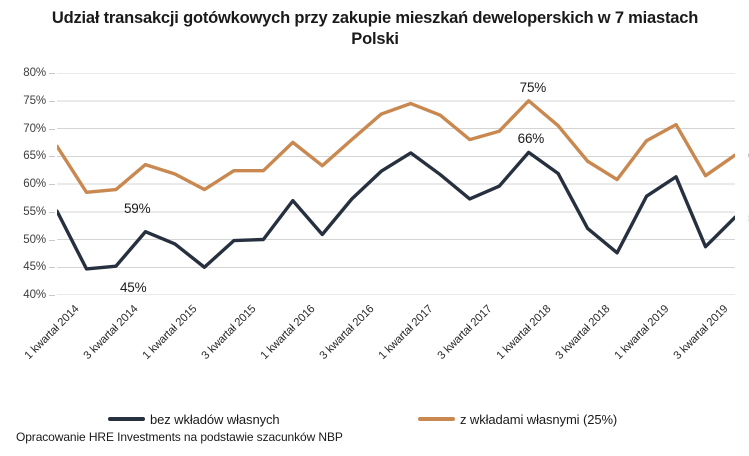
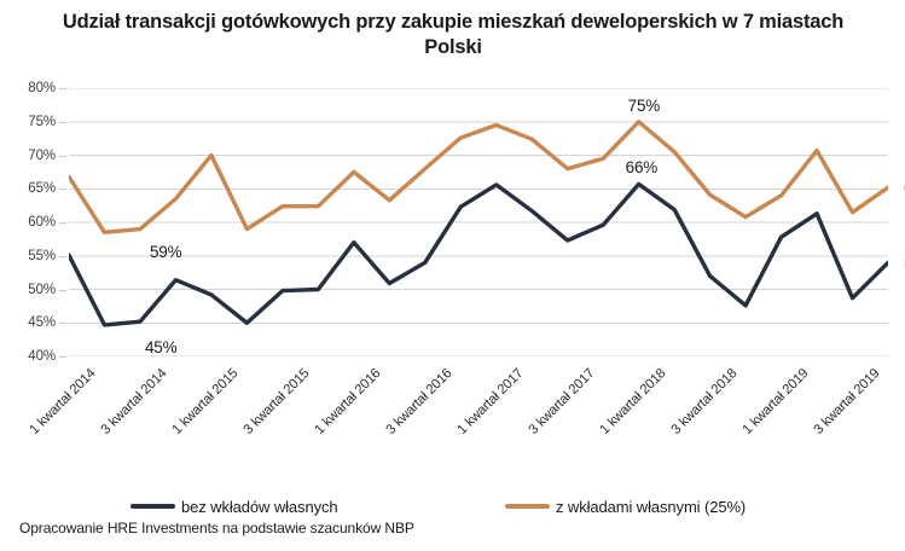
z wkładami własnymi (25%)/1 kwartał 2015: 62% -> 70%
bez wkładów własnych/3 kwartał 2016: 57% -> 54%
z wkładami własnymi (25%)/1 kwartał 2019: 68% -> 64%
